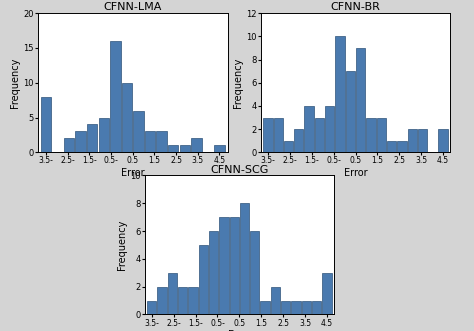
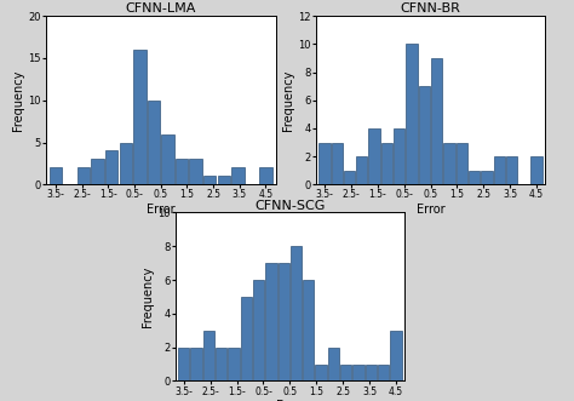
CFNN-LMA/3.5-: 8 -> 2
CFNN-LMA/4.5: 1 -> 2
CFNN-SCG/3.5-: 1 -> 2
